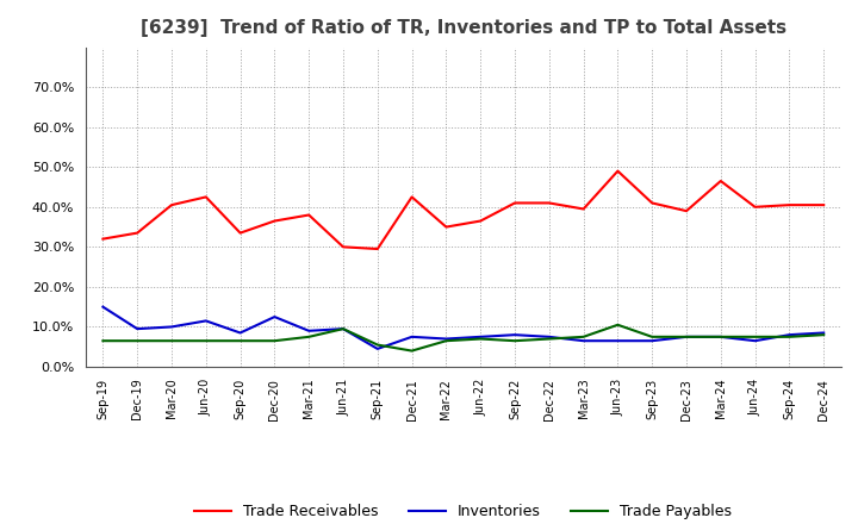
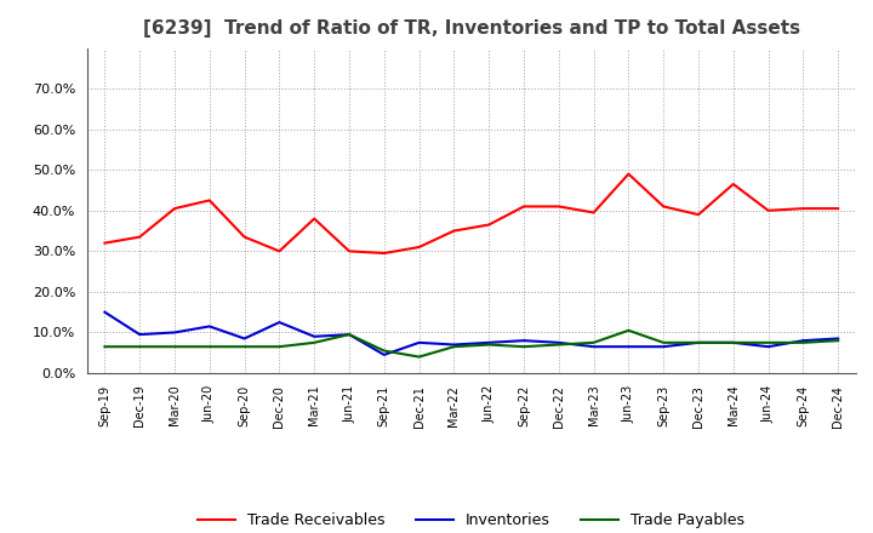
Trade Receivables/Dec-20: 36.5% -> 30.0%
Trade Receivables/Dec-21: 42.5% -> 31.0%
